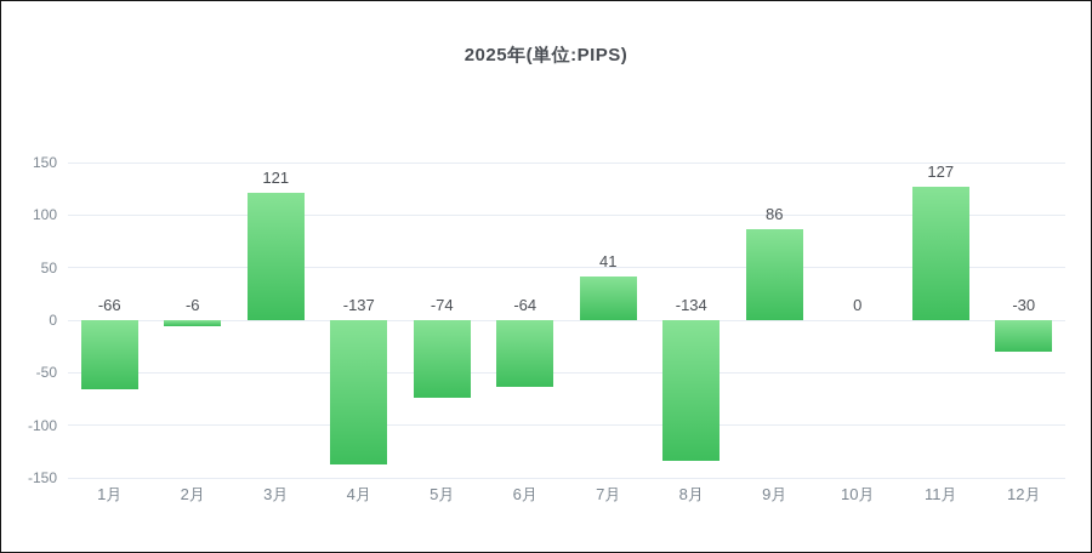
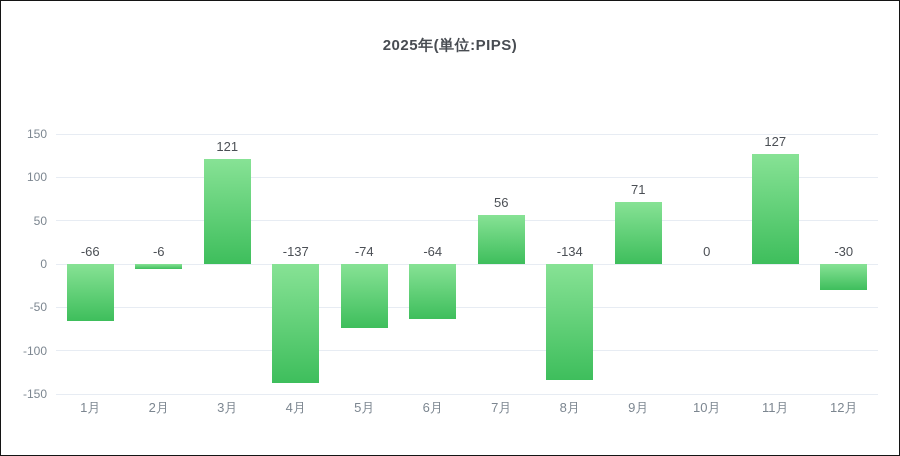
7月: 41 -> 56
9月: 86 -> 71
